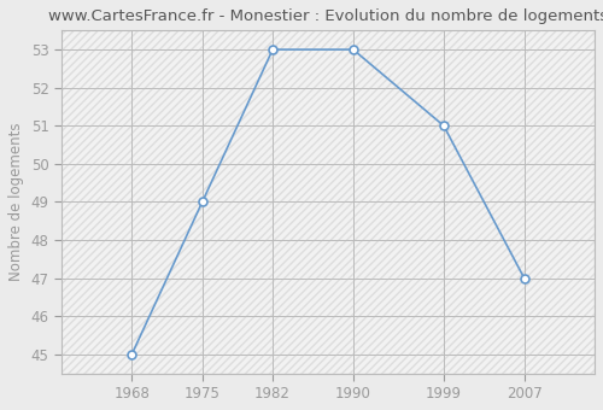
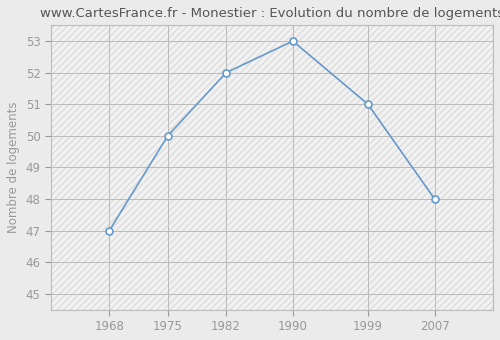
1968: 45 -> 47
1975: 49 -> 50
1982: 53 -> 52
2007: 47 -> 48
